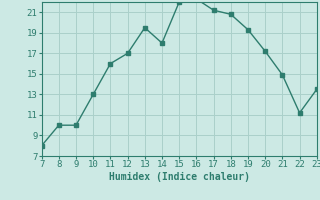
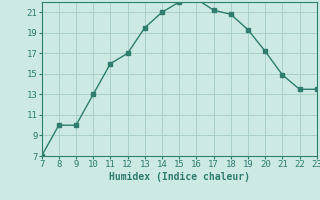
7: 8.0 -> 7.0
14: 18.0 -> 21.0
22: 11.2 -> 13.5
